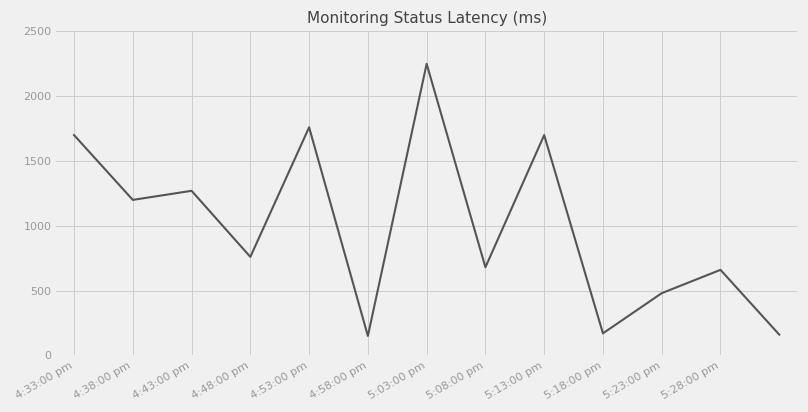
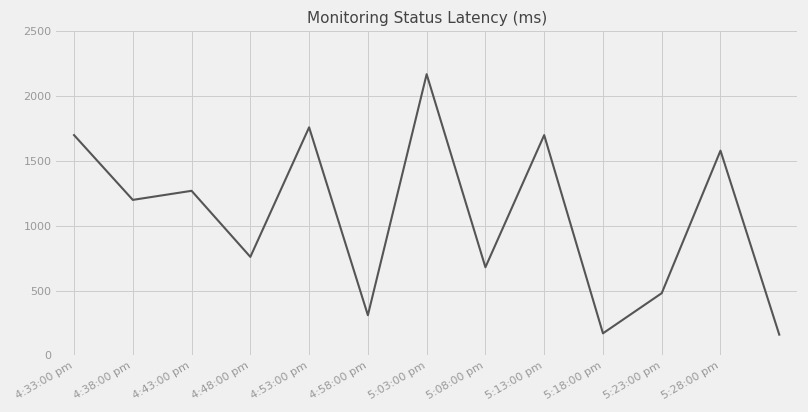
4:58:00 pm: 150 -> 310
5:03:00 pm: 2250 -> 2170
5:28:00 pm: 660 -> 1580
